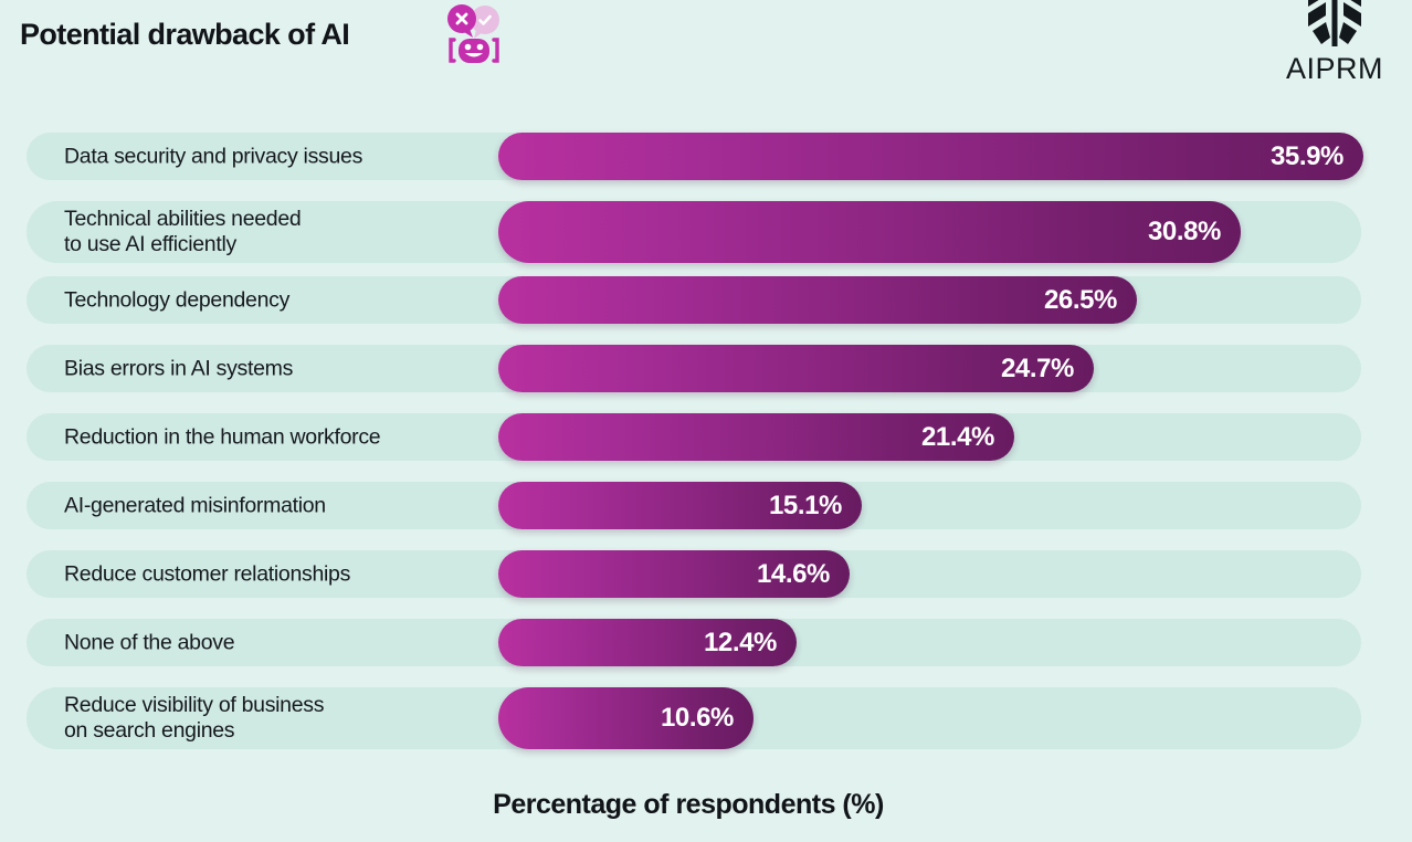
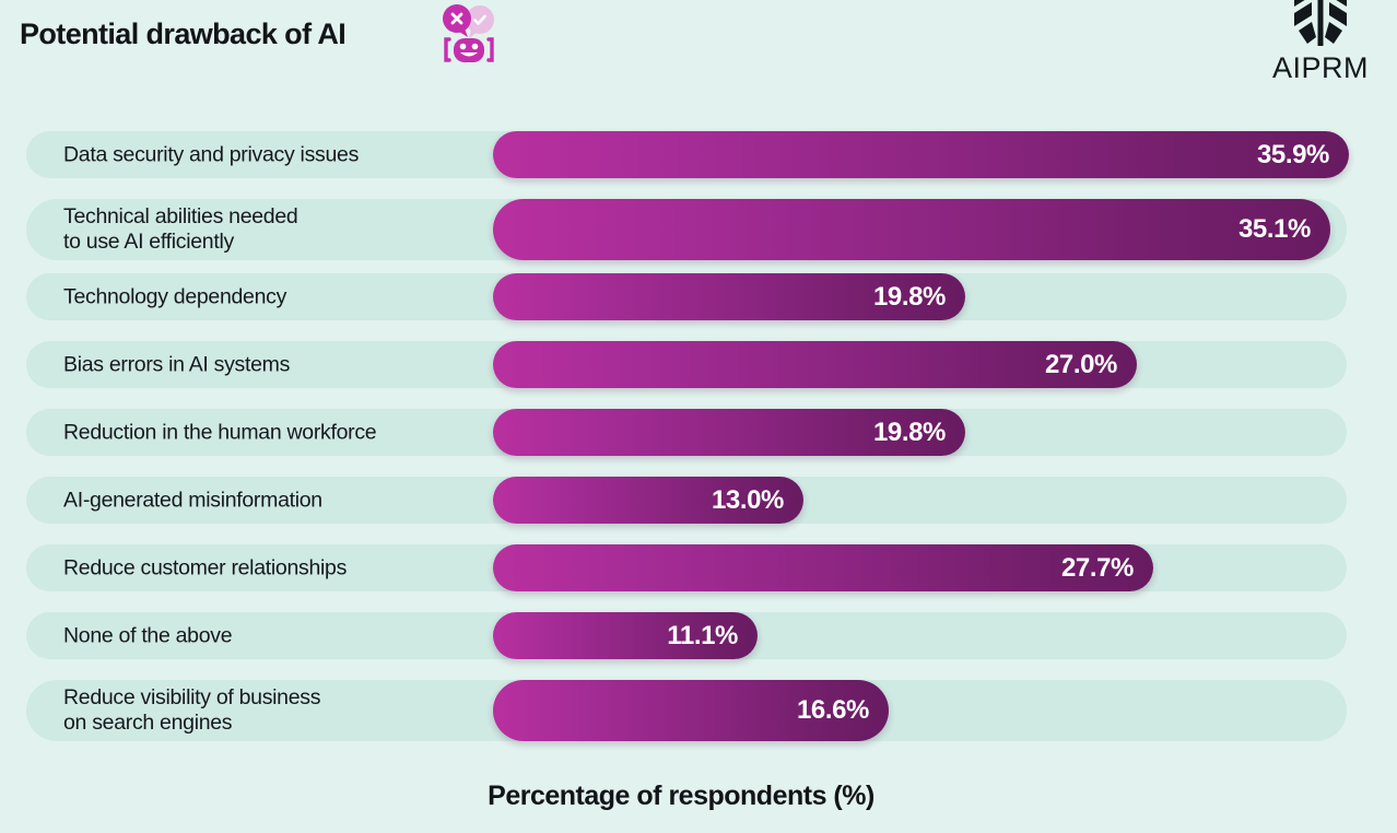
Technical abilities needed to use AI efficiently: 30.8% -> 35.1%
Technology dependency: 26.5% -> 19.8%
Bias errors in AI systems: 24.7% -> 27.0%
Reduction in the human workforce: 21.4% -> 19.8%
AI-generated misinformation: 15.1% -> 13.0%
Reduce customer relationships: 14.6% -> 27.7%
None of the above: 12.4% -> 11.1%
Reduce visibility of business on search engines: 10.6% -> 16.6%
